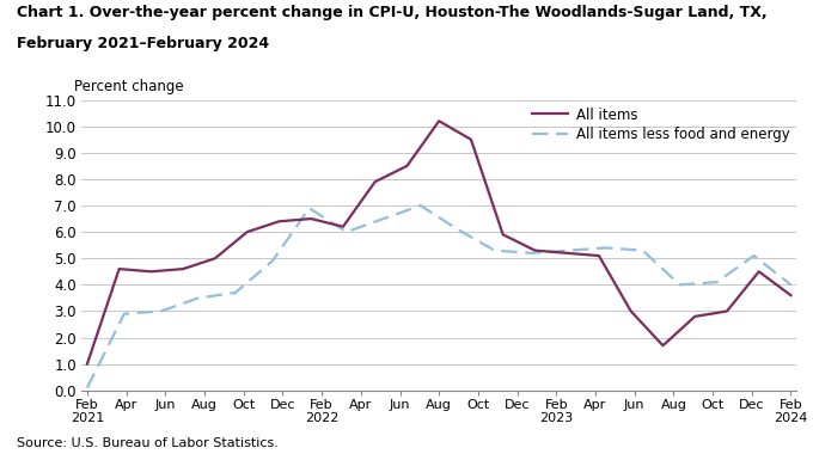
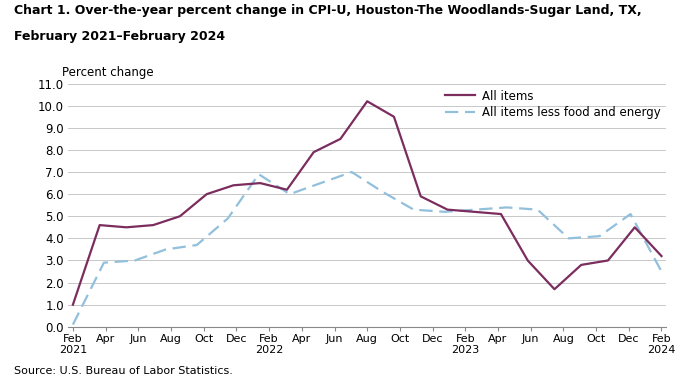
All items/Feb 2024: 3.6 -> 3.2
All items less food and energy/Feb 2024: 4.0 -> 2.5
